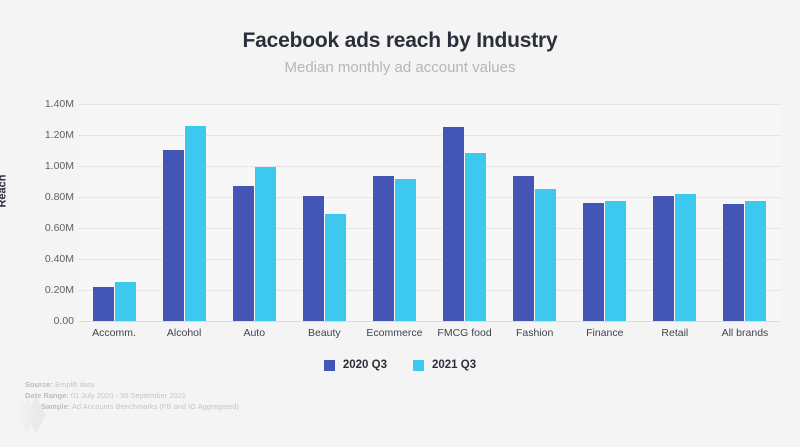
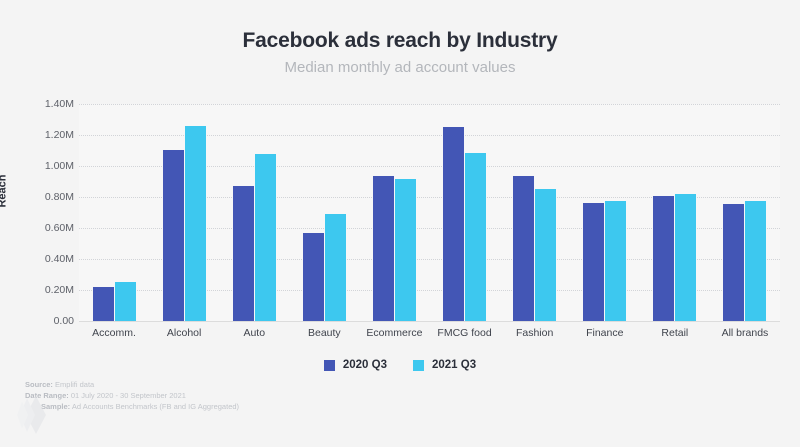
2021 Q3/Auto: 0.99M -> 1.08M
2020 Q3/Beauty: 0.81M -> 0.57M
